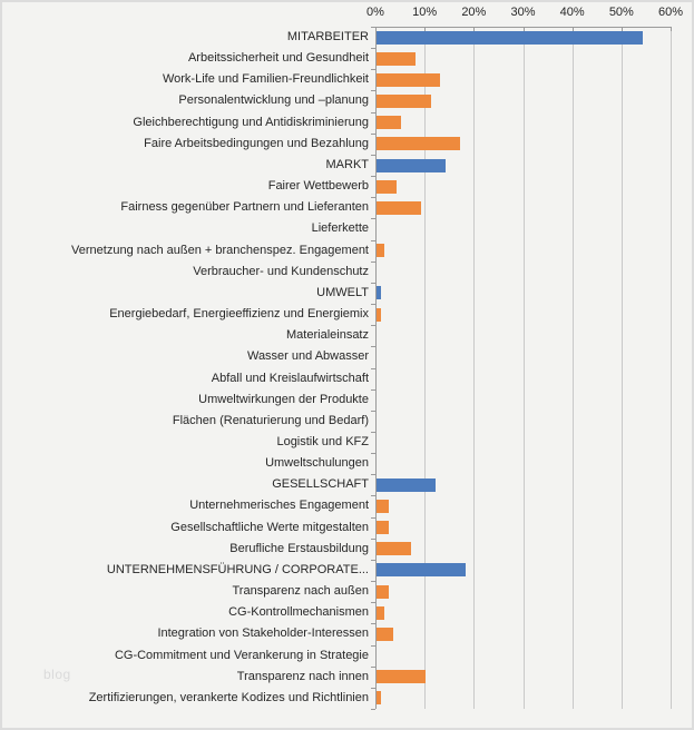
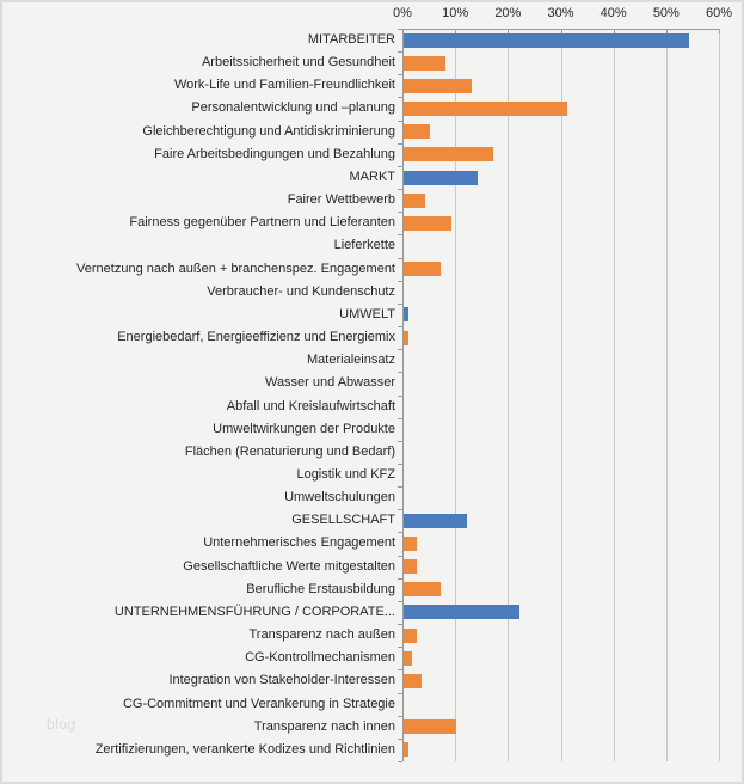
Personalentwicklung und –planung: 11% -> 31%
Vernetzung nach außen + branchenspez. Engagement: 2% -> 7%
UNTERNEHMENSFÜHRUNG / CORPORATE...: 18% -> 22%
